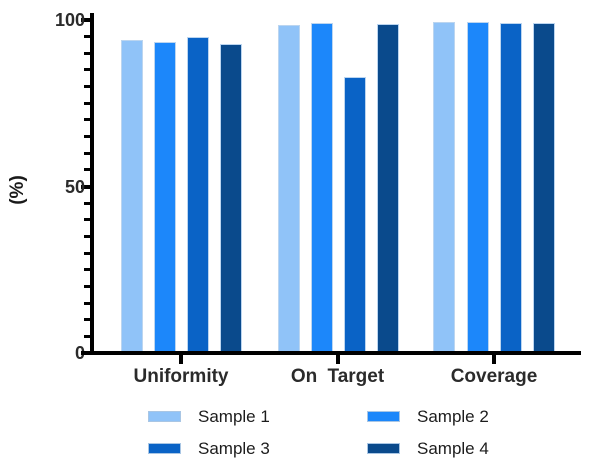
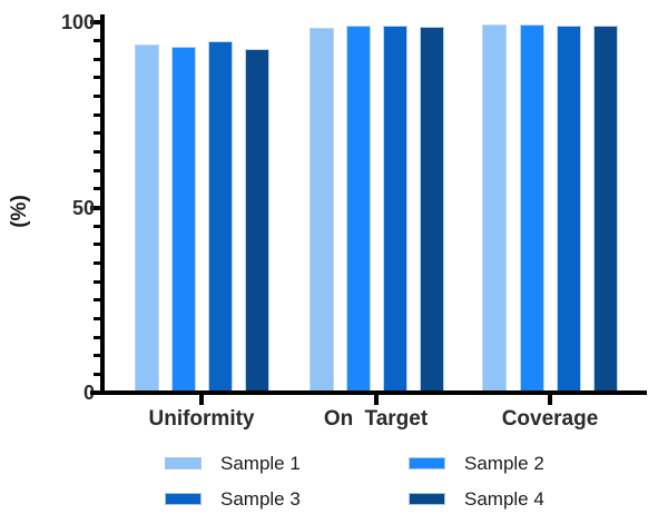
Sample 3/On Target: 83 -> 99
